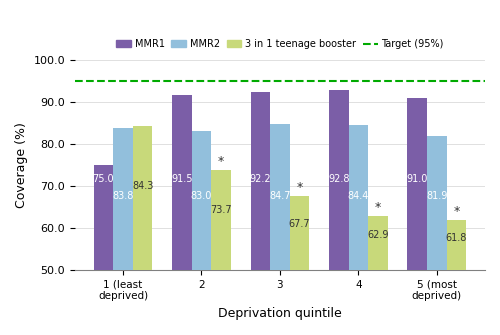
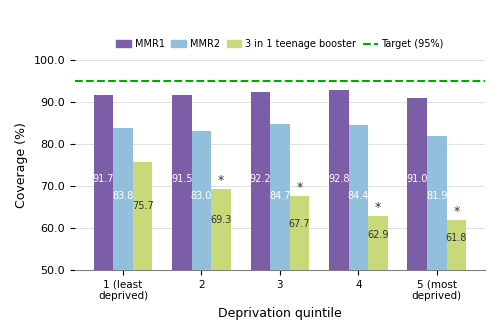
MMR1/1 (least deprived): 75.0 -> 91.7
3 in 1 teenage booster/1 (least deprived): 84.3 -> 75.7
3 in 1 teenage booster/2: 73.7 -> 69.3
